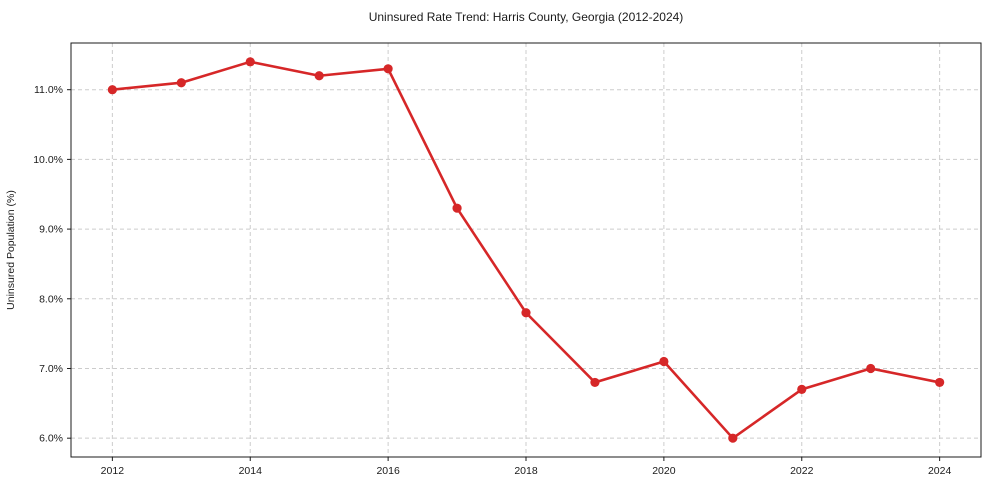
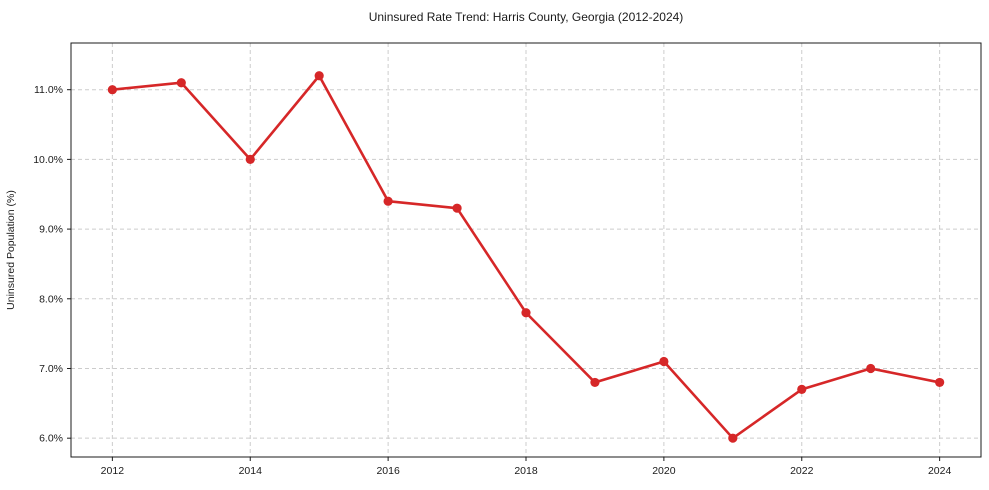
2014: 11.4% -> 10.0%
2016: 11.3% -> 9.4%
